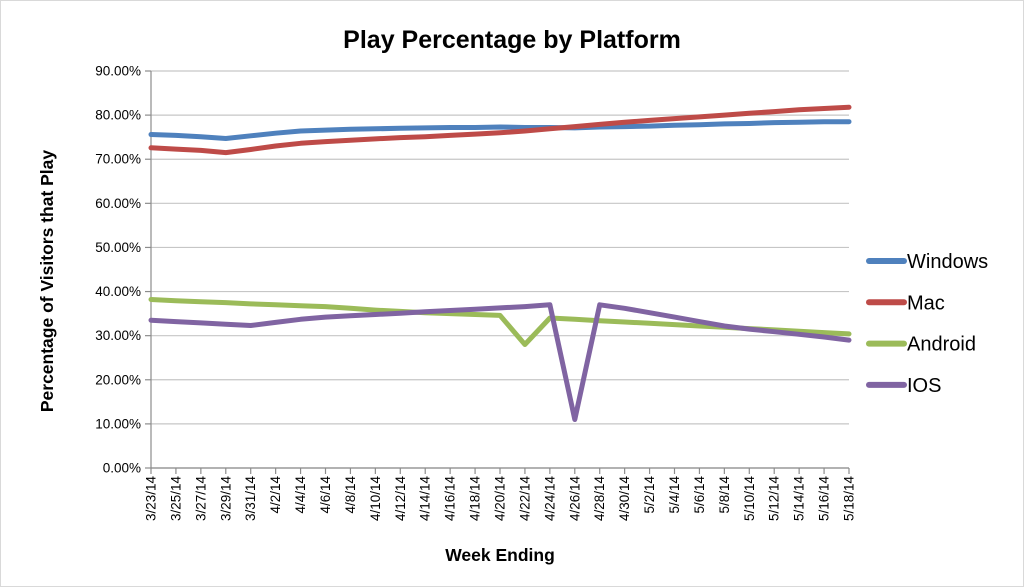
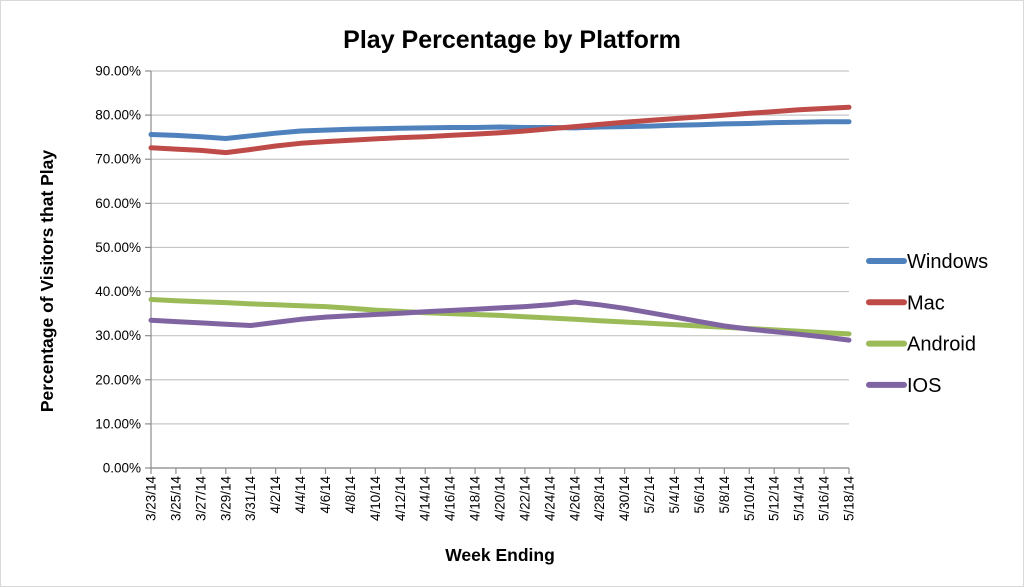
Android/4/22/14: 28% -> 34%
IOS/4/26/14: 11% -> 38%
